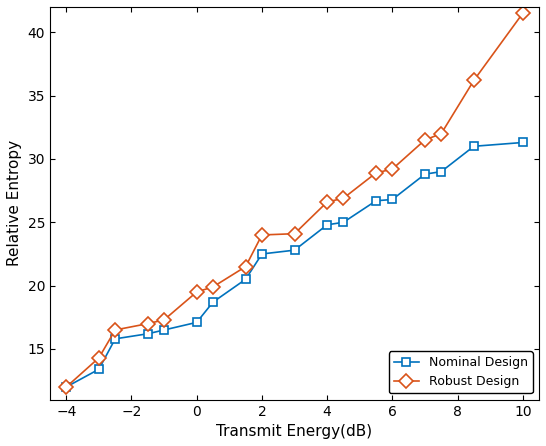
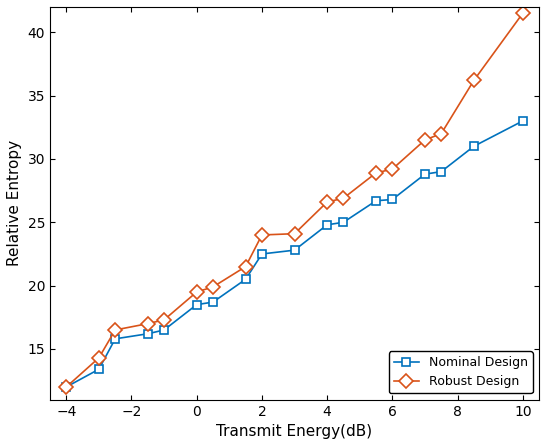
Nominal Design/0: 17.1 -> 18.5
Nominal Design/10: 31.3 -> 33.0
